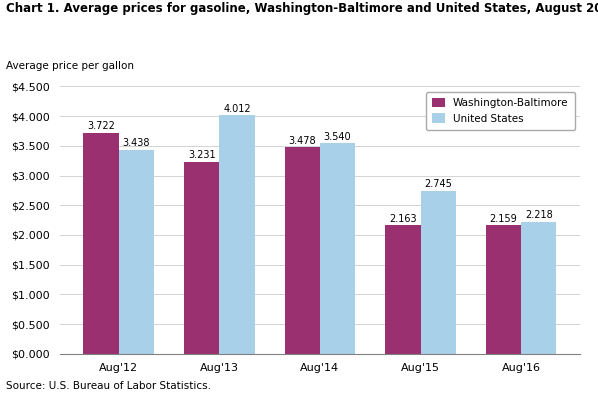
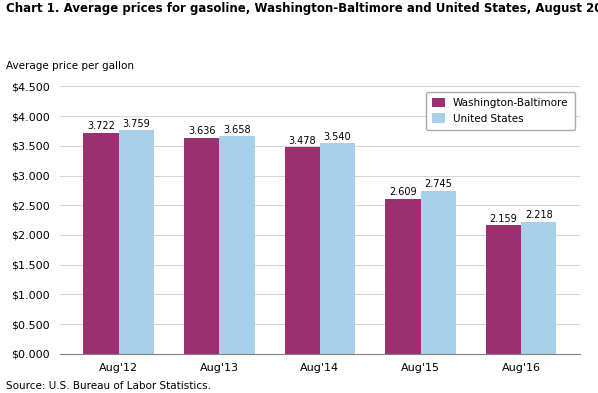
United States/Aug'12: 3.438 -> 3.759
Washington-Baltimore/Aug'13: 3.231 -> 3.636
United States/Aug'13: 4.012 -> 3.658
Washington-Baltimore/Aug'15: 2.163 -> 2.609
